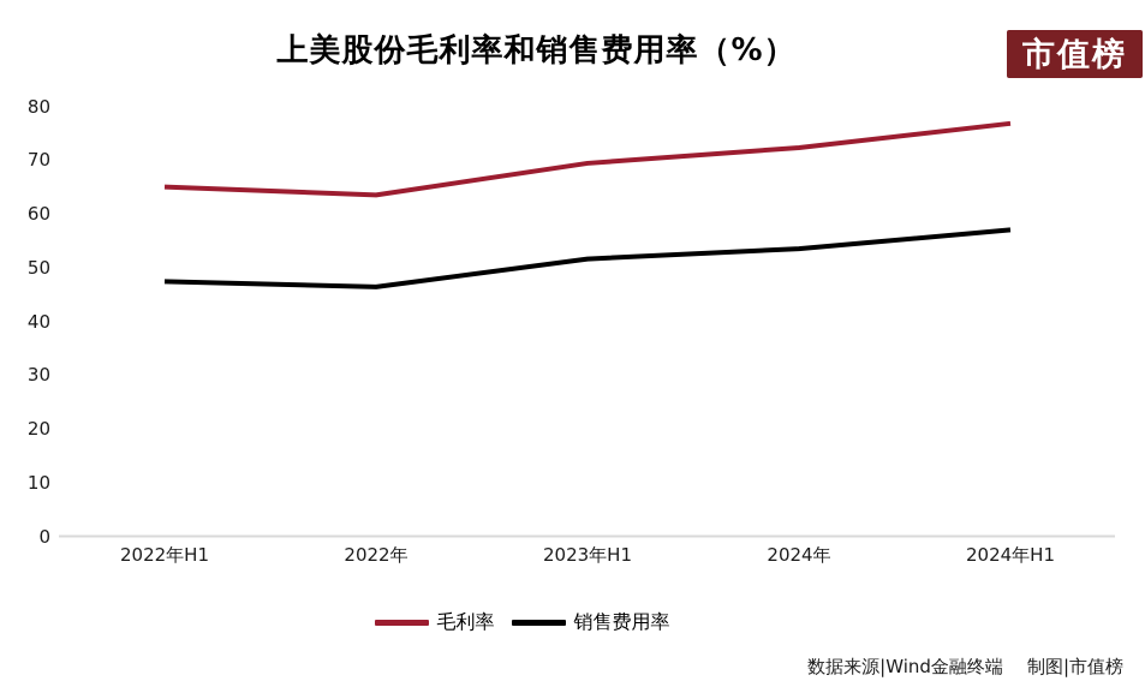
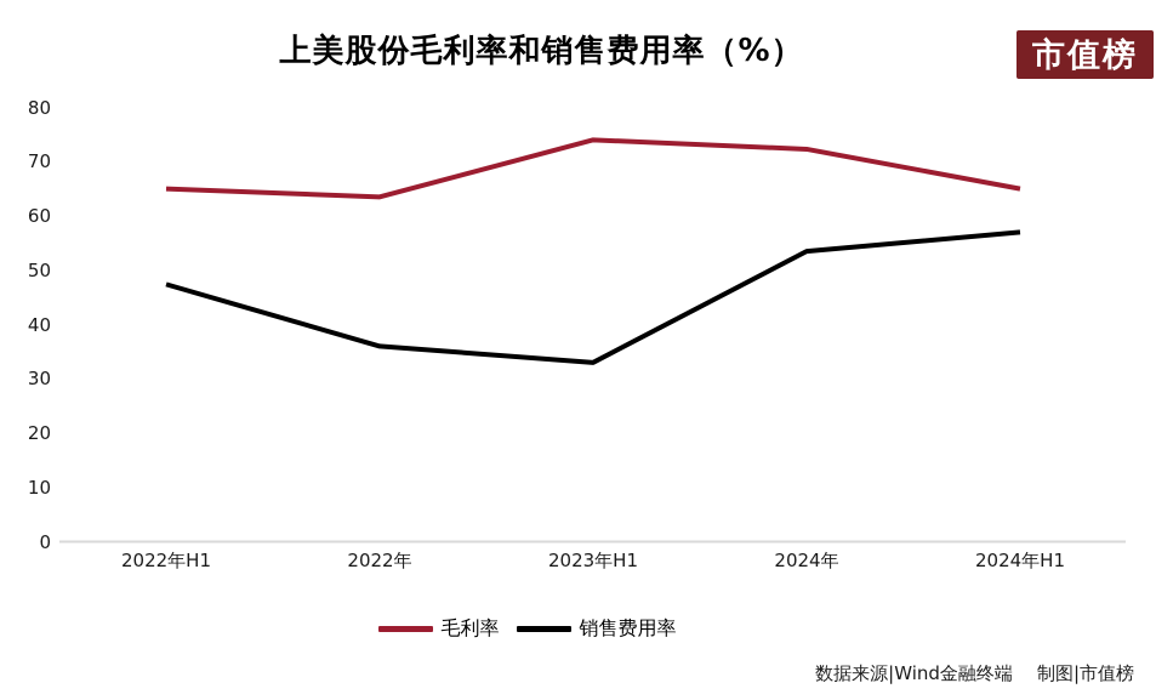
销售费用率/2022年: 46 -> 36
毛利率/2023年H1: 69 -> 74
销售费用率/2023年H1: 52 -> 33
毛利率/2024年H1: 77 -> 65
